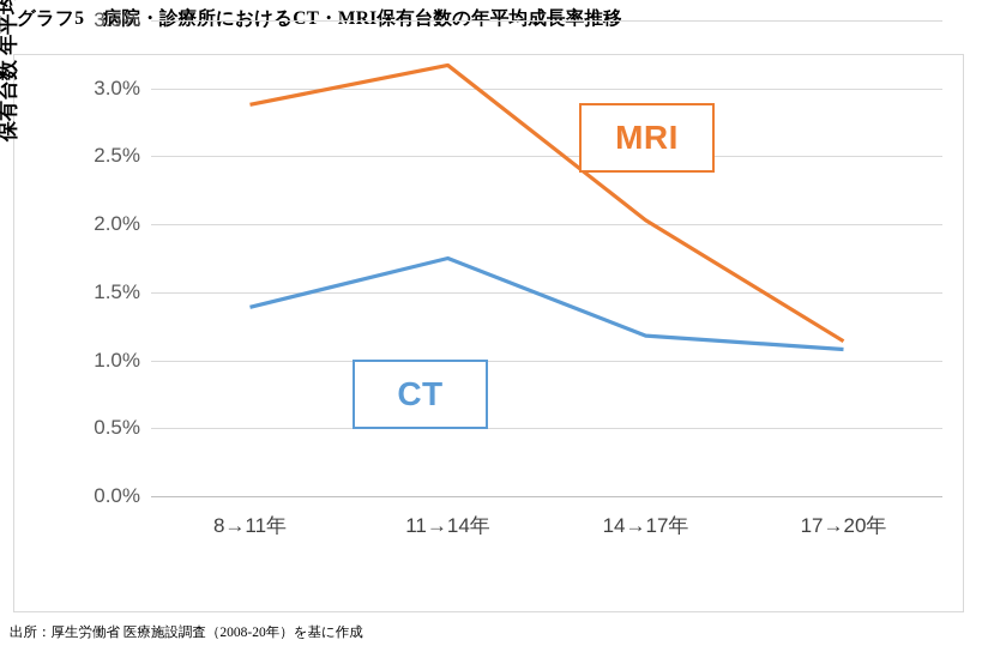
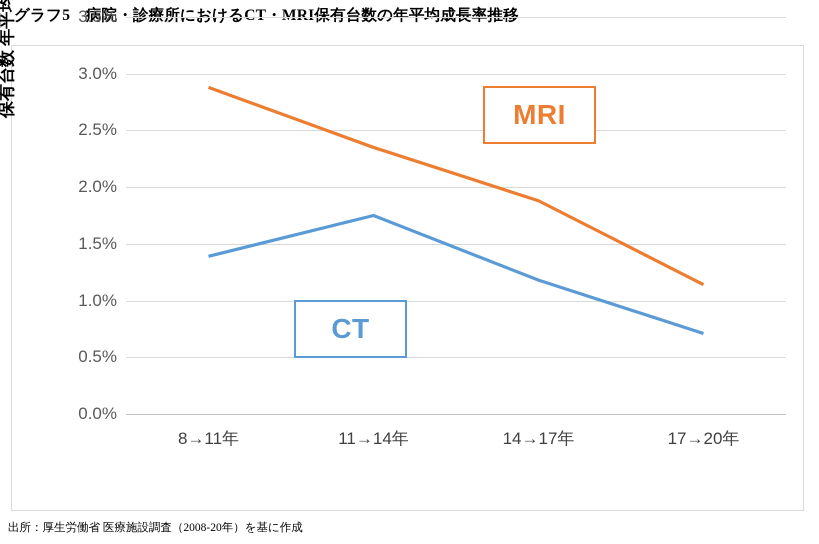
MRI/11→14年: 3.17% -> 2.35%
MRI/14→17年: 2.03% -> 1.88%
CT/17→20年: 1.08% -> 0.71%
